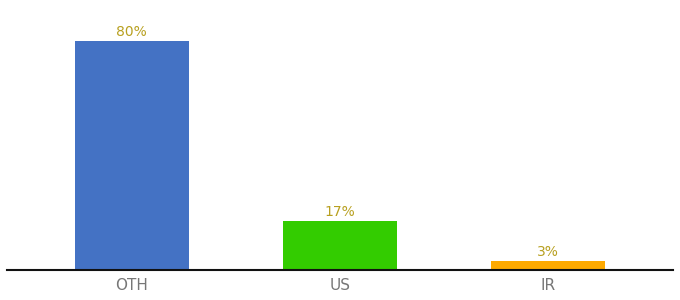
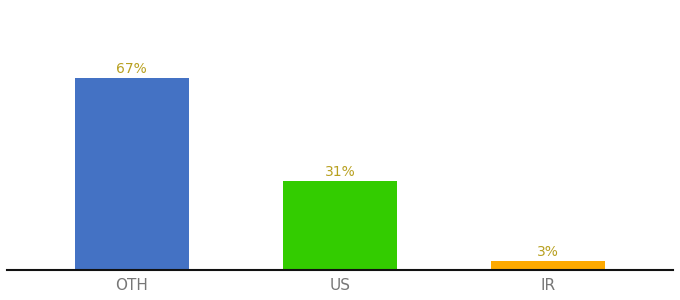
OTH: 80% -> 67%
US: 17% -> 31%
